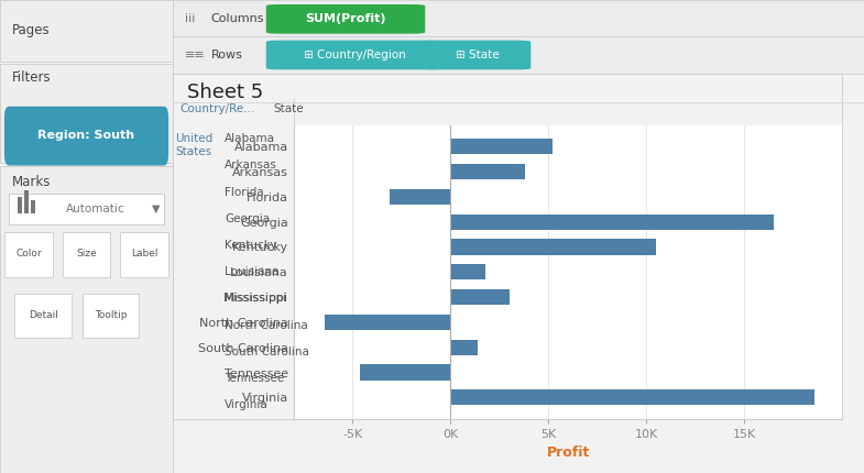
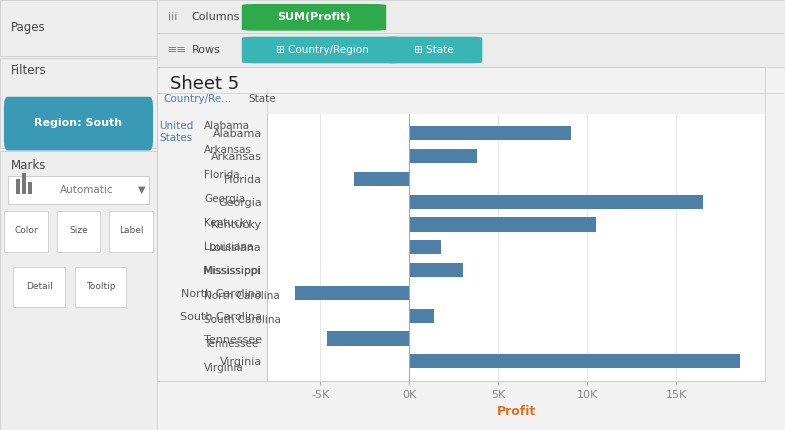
Alabama: 5.2K -> 9.1K
